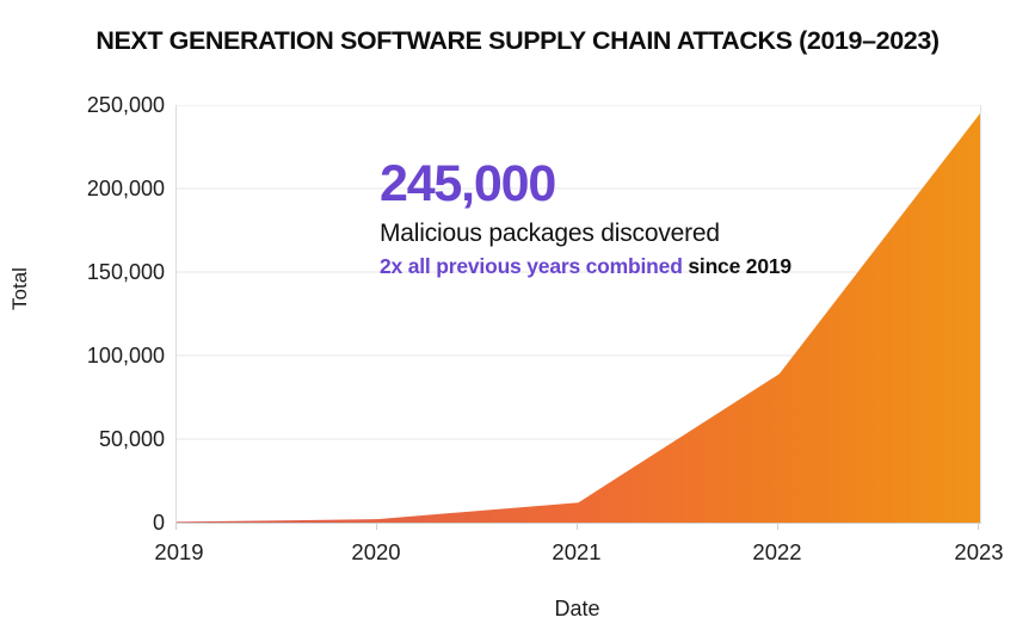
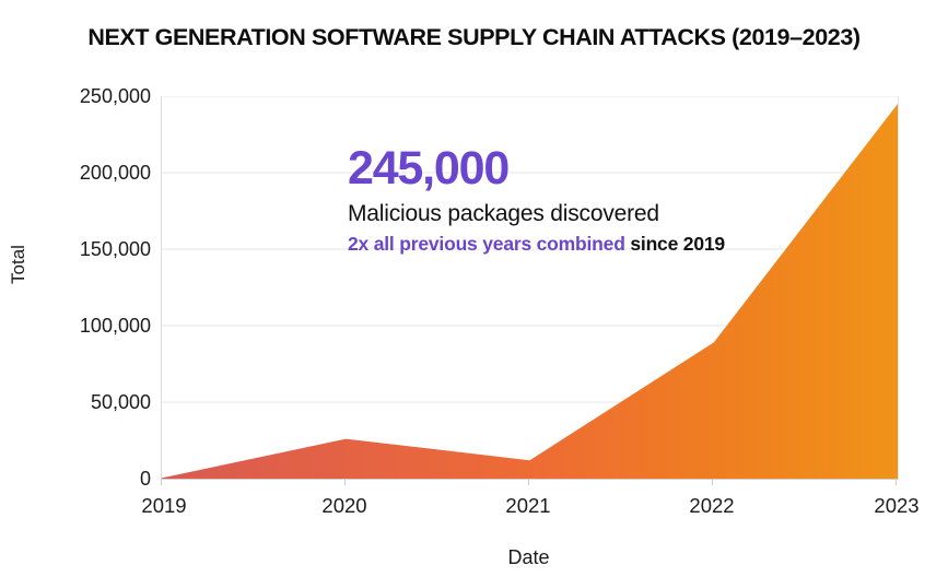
2020: 2000 -> 26000
